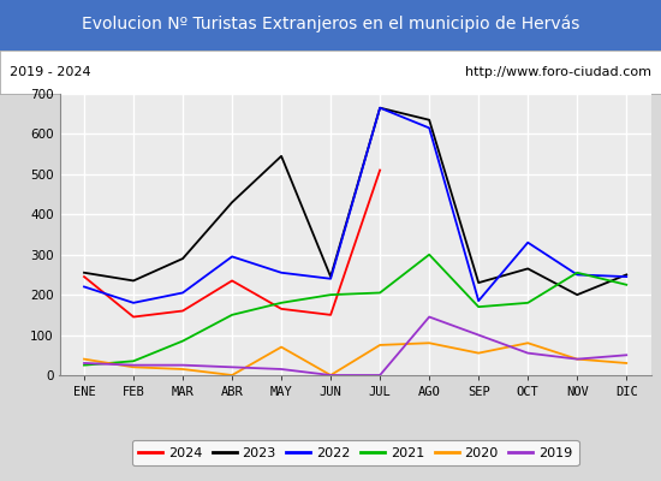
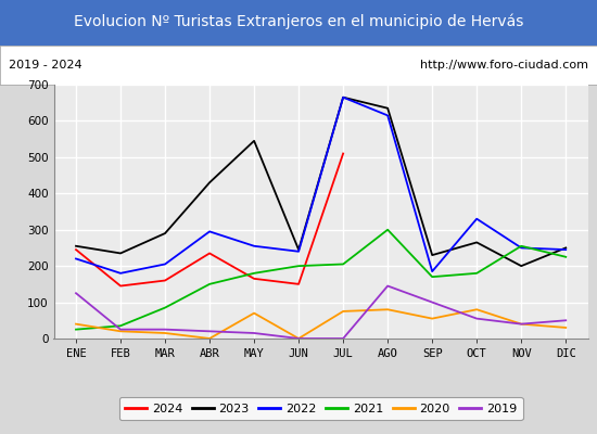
2019/ENE: 30 -> 125
